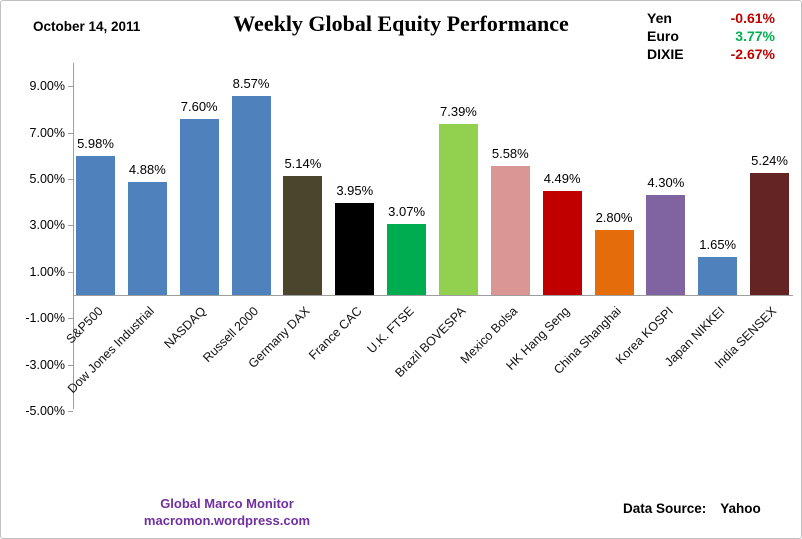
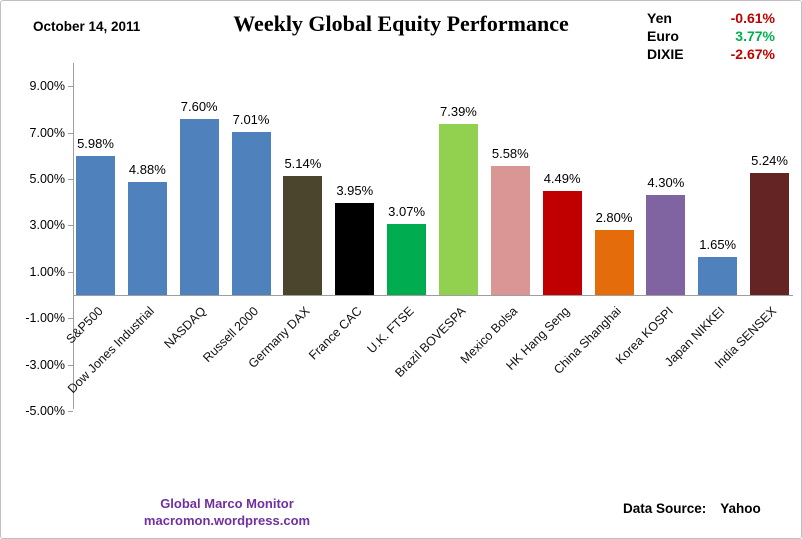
Russell 2000: 8.57% -> 7.01%
